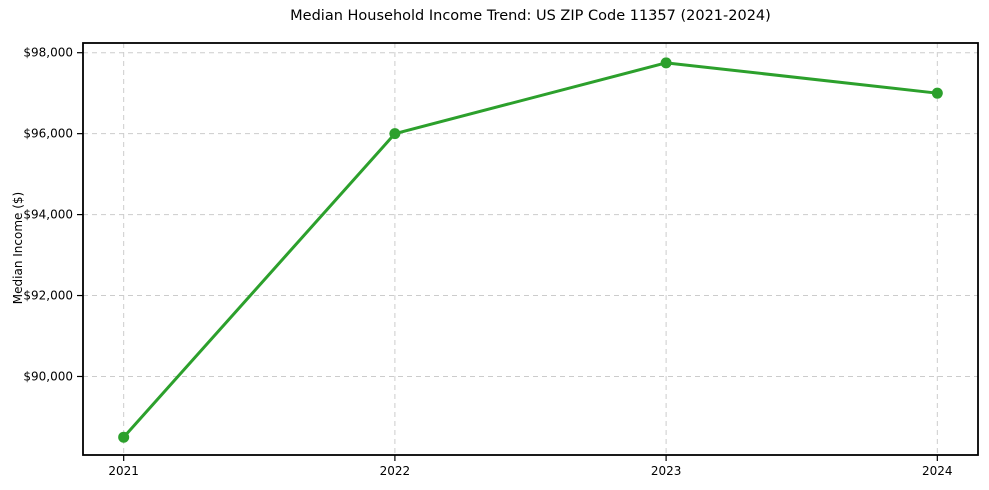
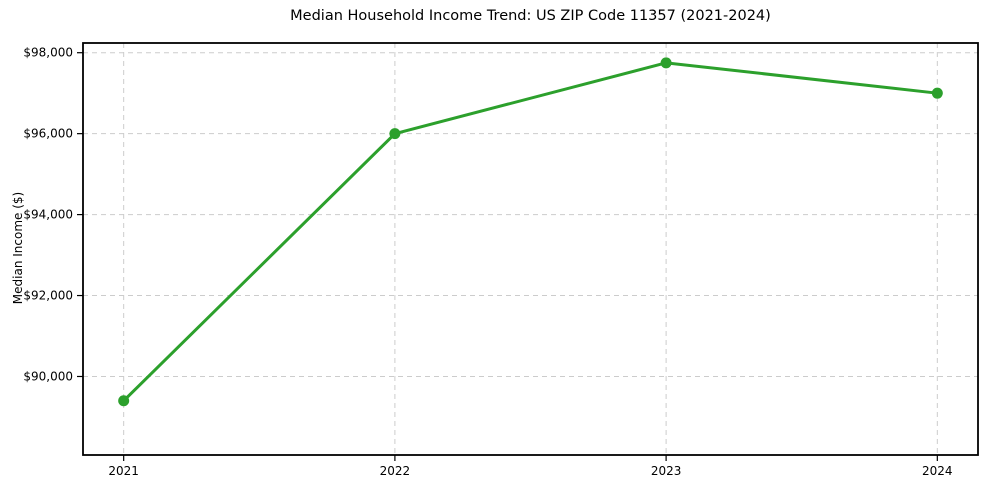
2021: $88500 -> $89400
